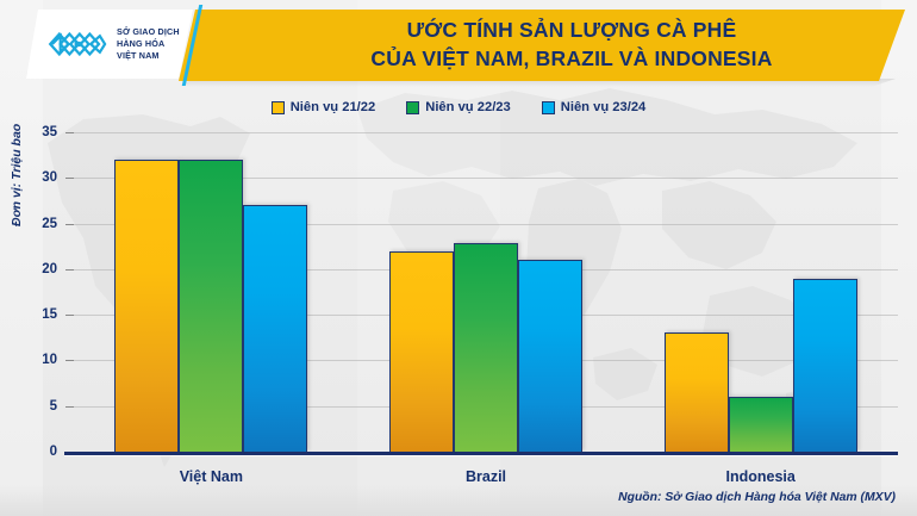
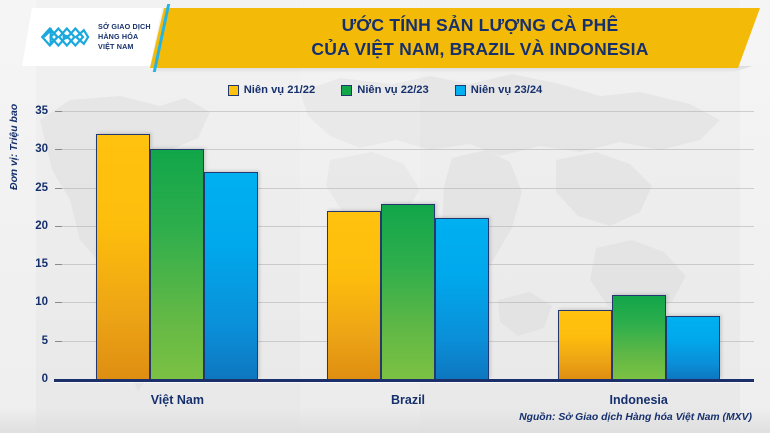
Niên vụ 22/23/Việt Nam: 32 -> 30
Niên vụ 21/22/Indonesia: 13 -> 9
Niên vụ 22/23/Indonesia: 6 -> 11
Niên vụ 23/24/Indonesia: 19 -> 8
